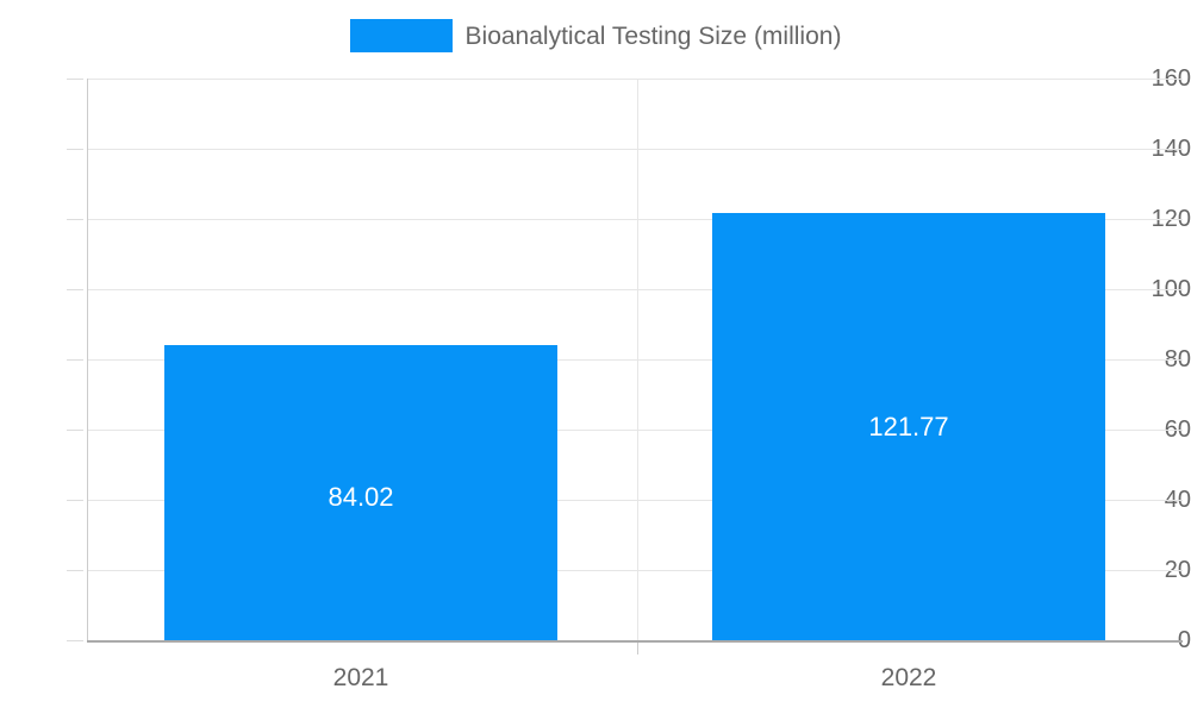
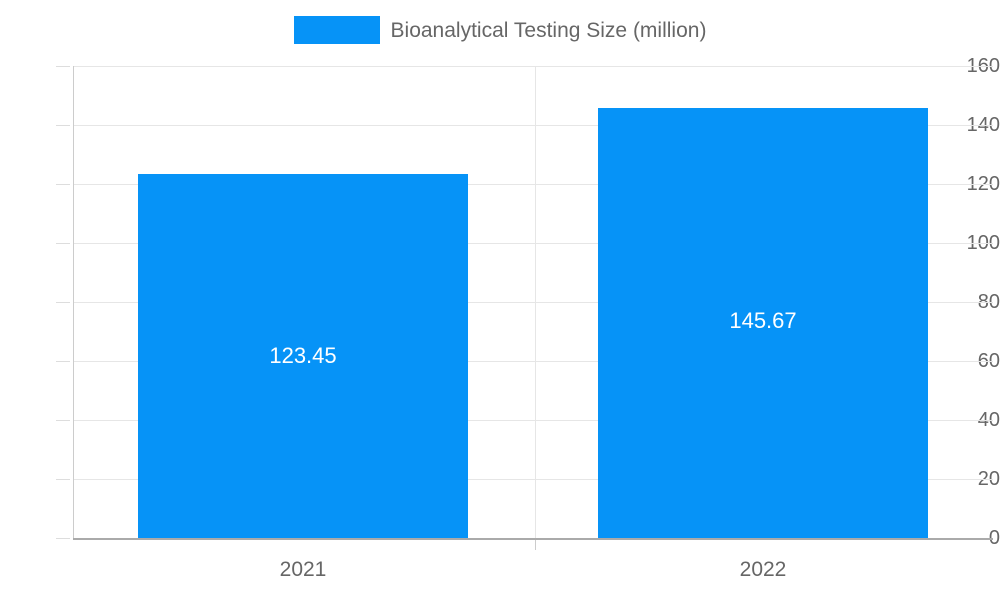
2021: 84.02 -> 123.45
2022: 121.77 -> 145.67
